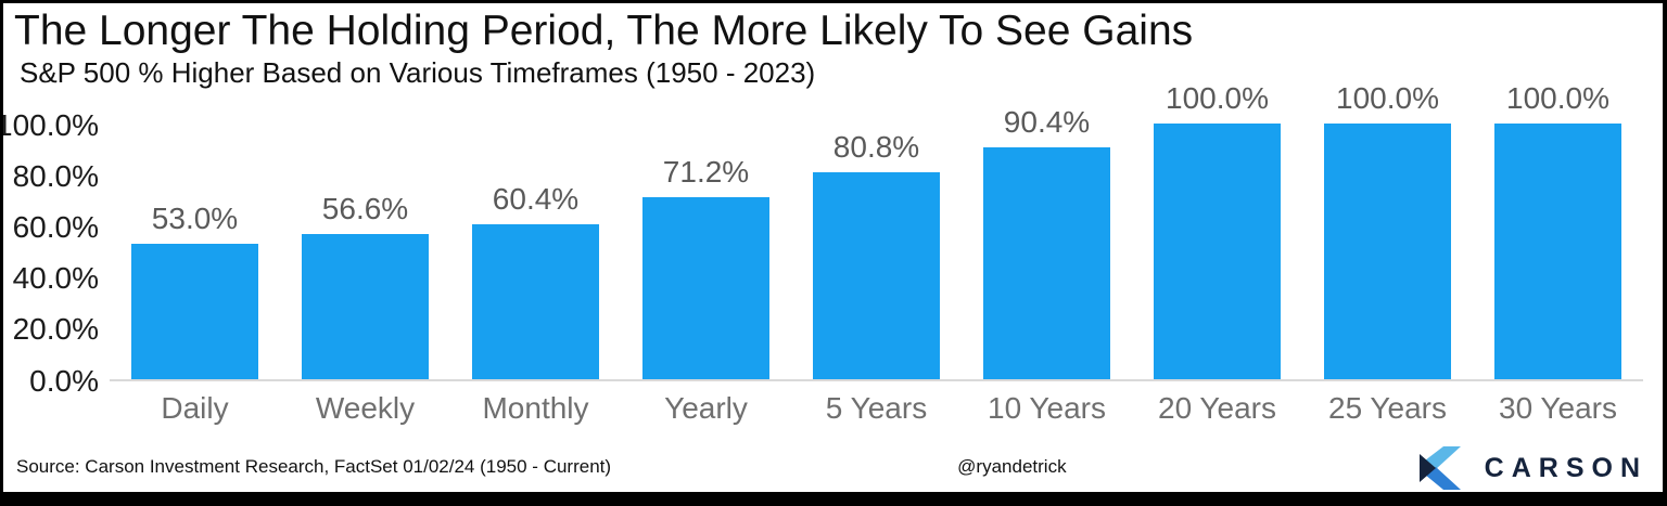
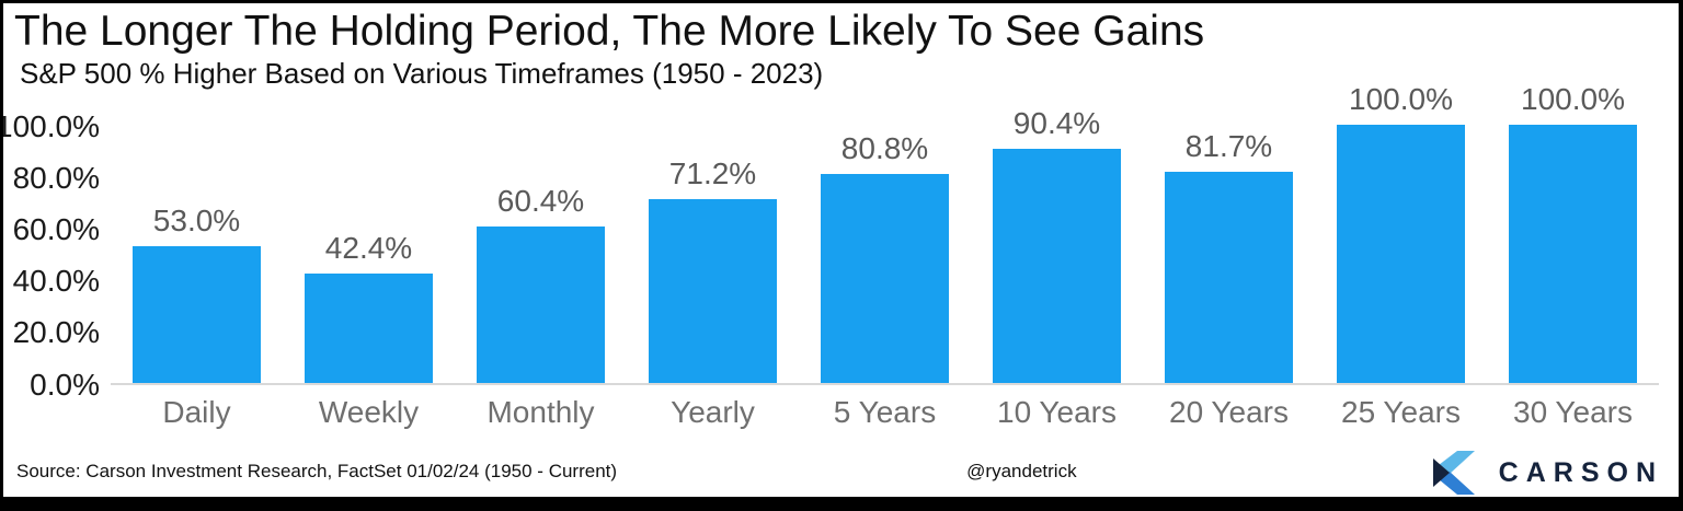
Weekly: 56.6% -> 42.4%
20 Years: 100.0% -> 81.7%
